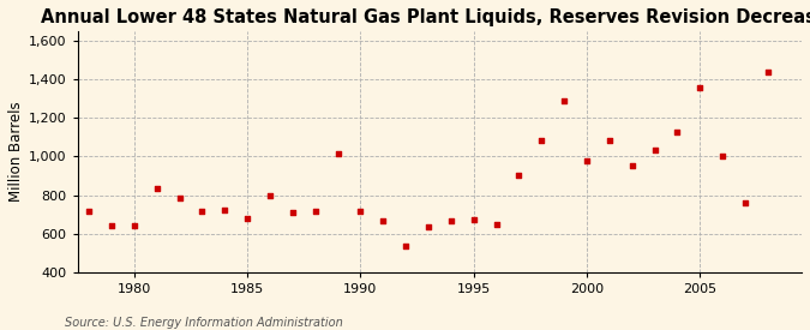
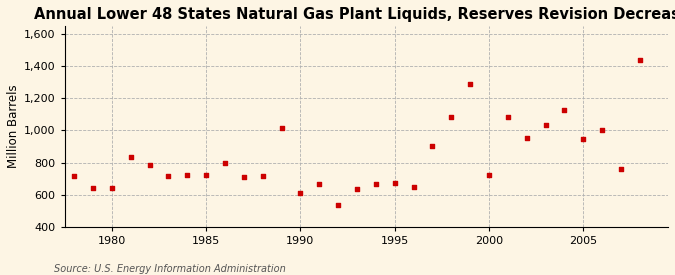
1985: 680 -> 720
1990: 720 -> 610
2000: 980 -> 720
2005: 1,360 -> 950
